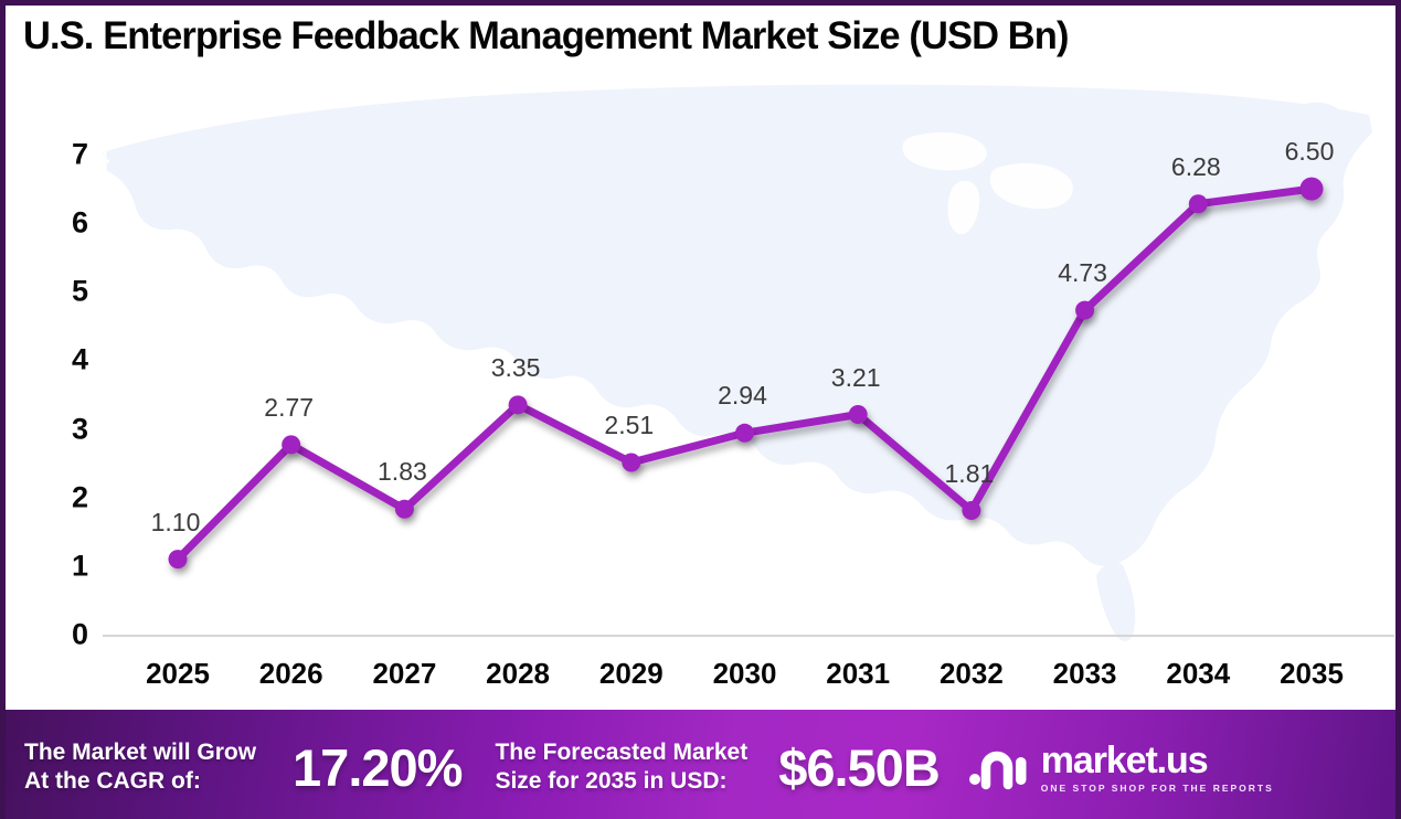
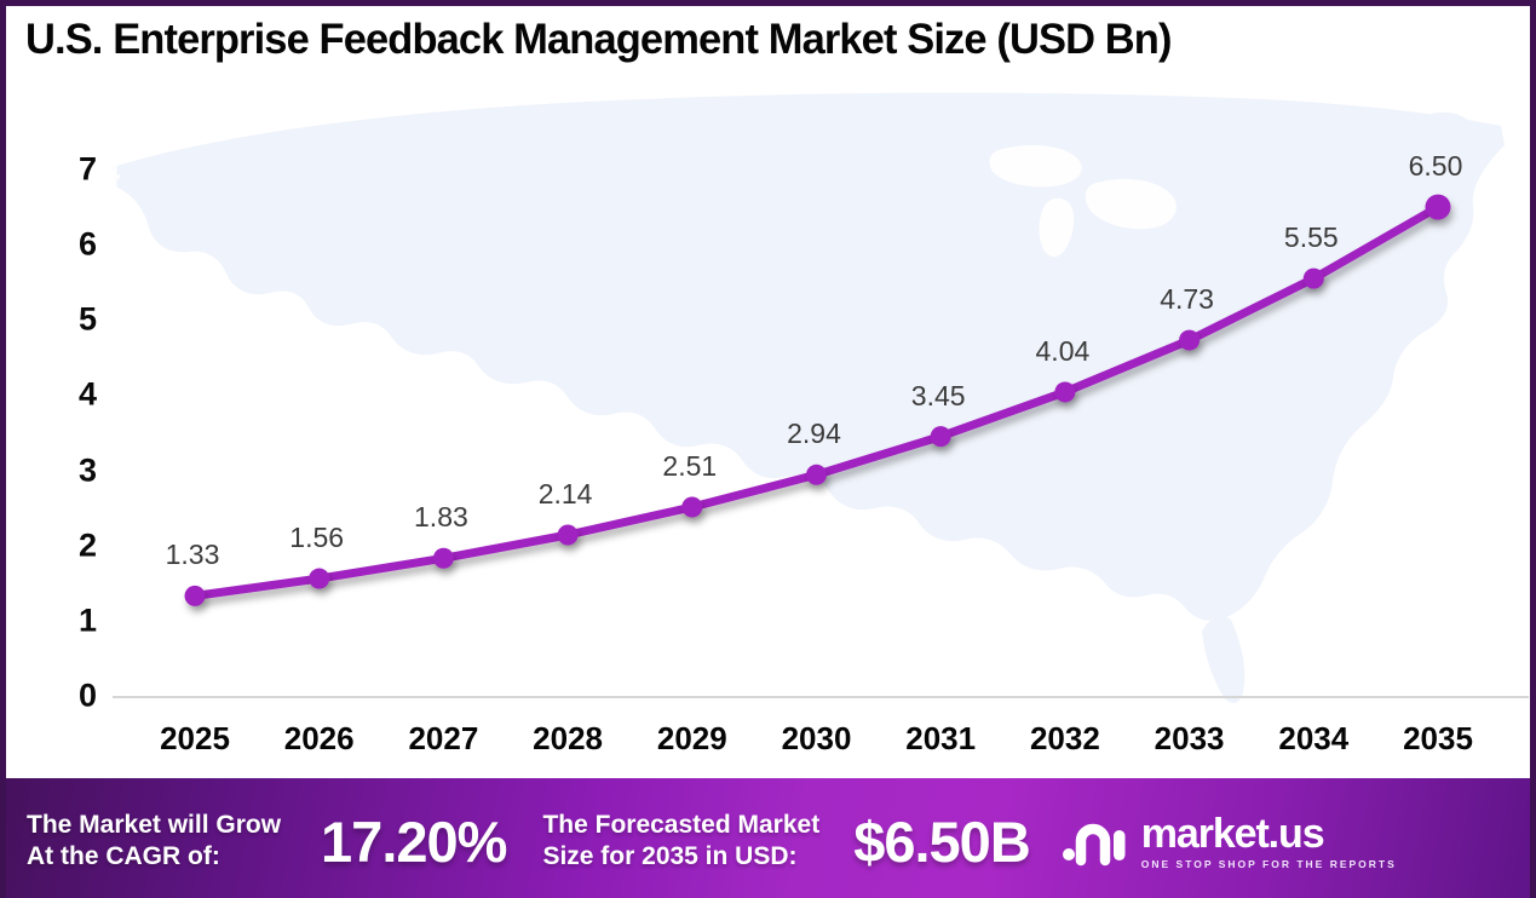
2025: 1.10 -> 1.33
2026: 2.77 -> 1.56
2028: 3.35 -> 2.14
2031: 3.21 -> 3.45
2032: 1.81 -> 4.04
2034: 6.28 -> 5.55
